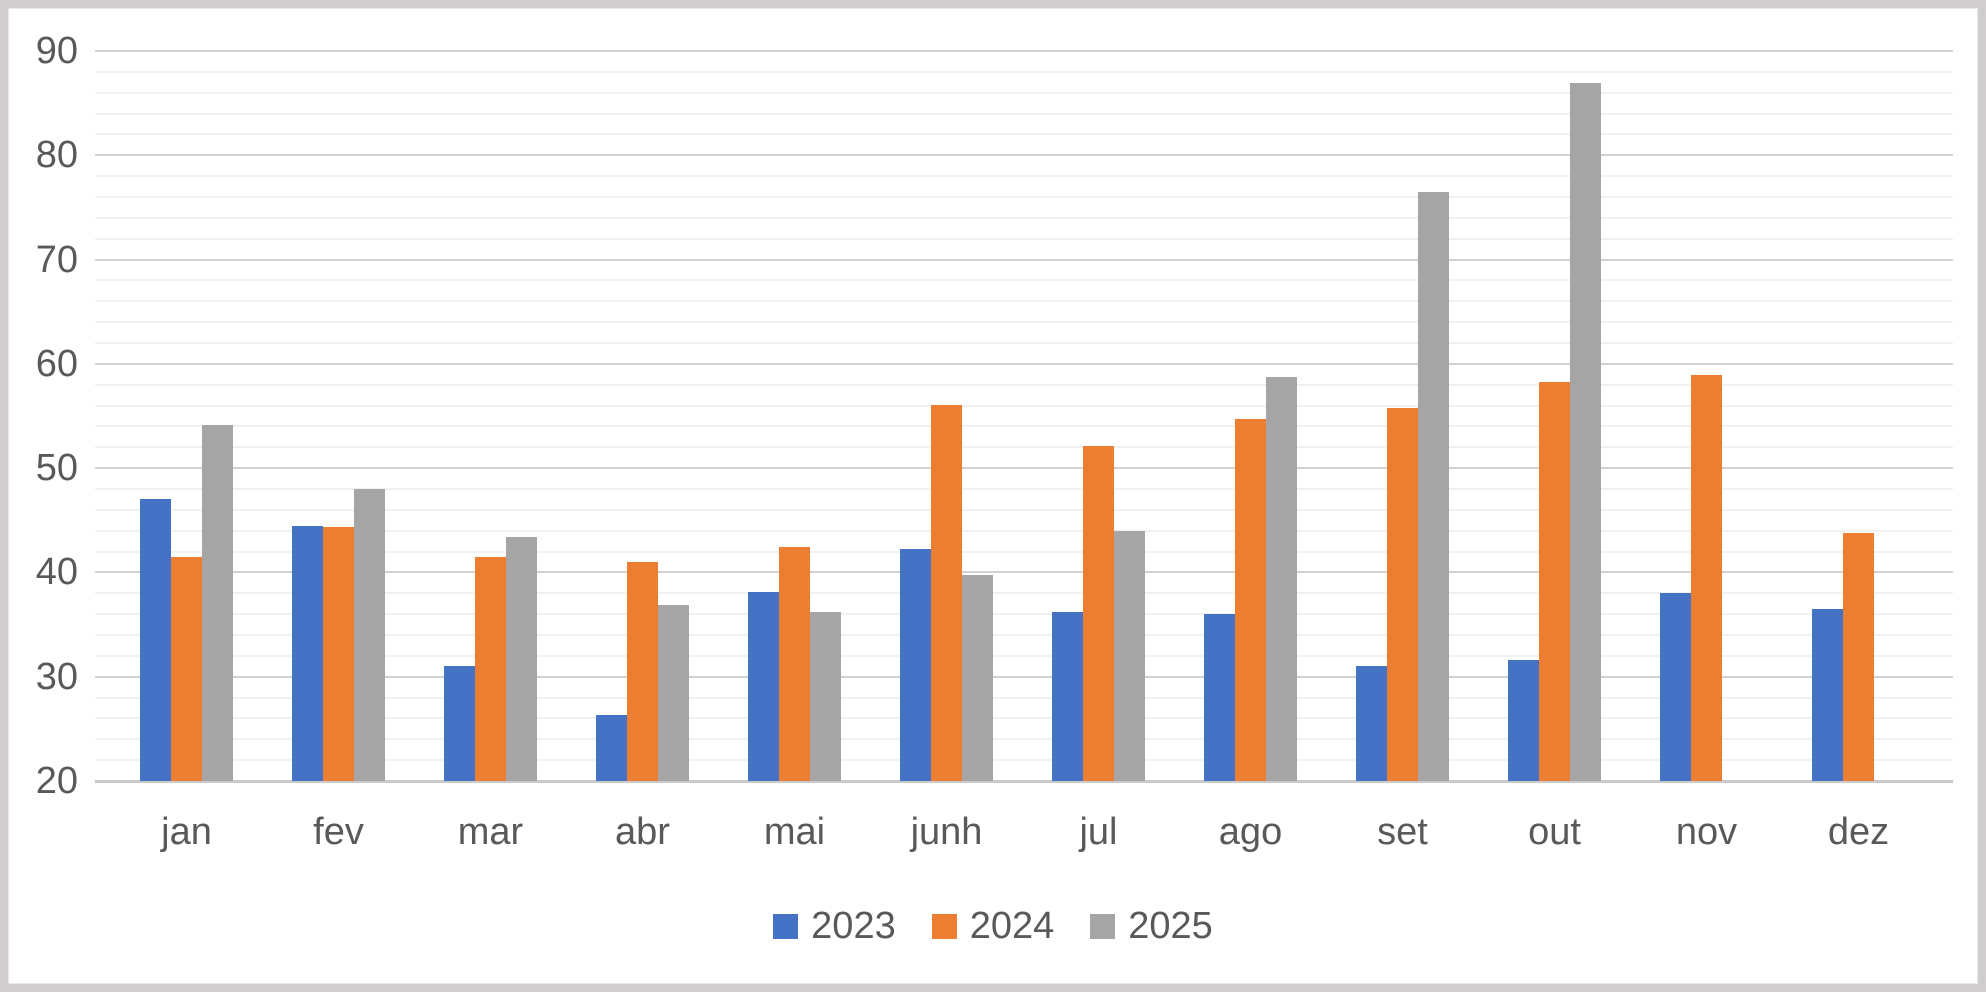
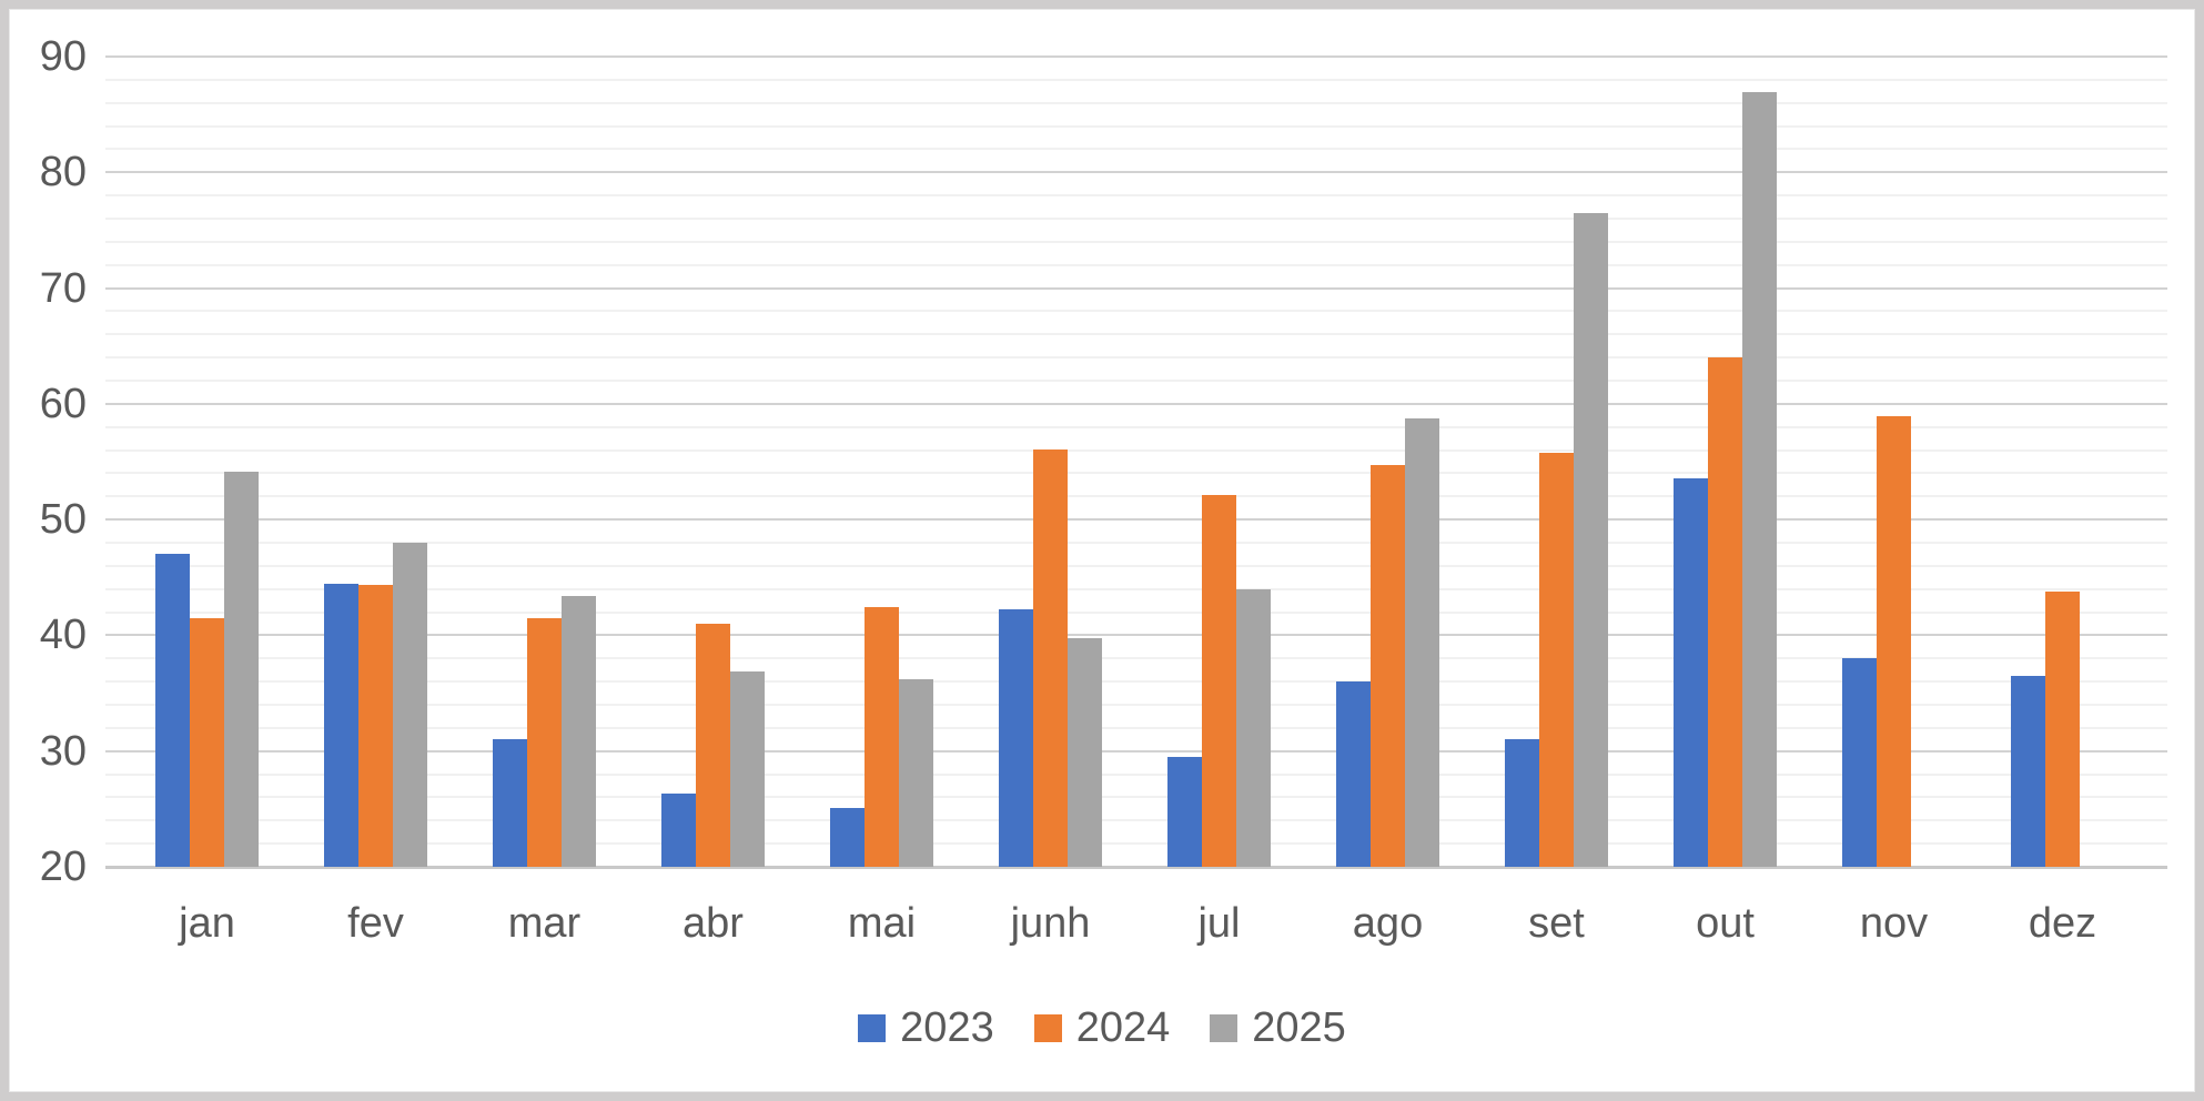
2023/mai: 38.1 -> 25.1
2023/jul: 36.2 -> 29.5
2023/out: 31.6 -> 53.6
2024/out: 58.3 -> 64.0
